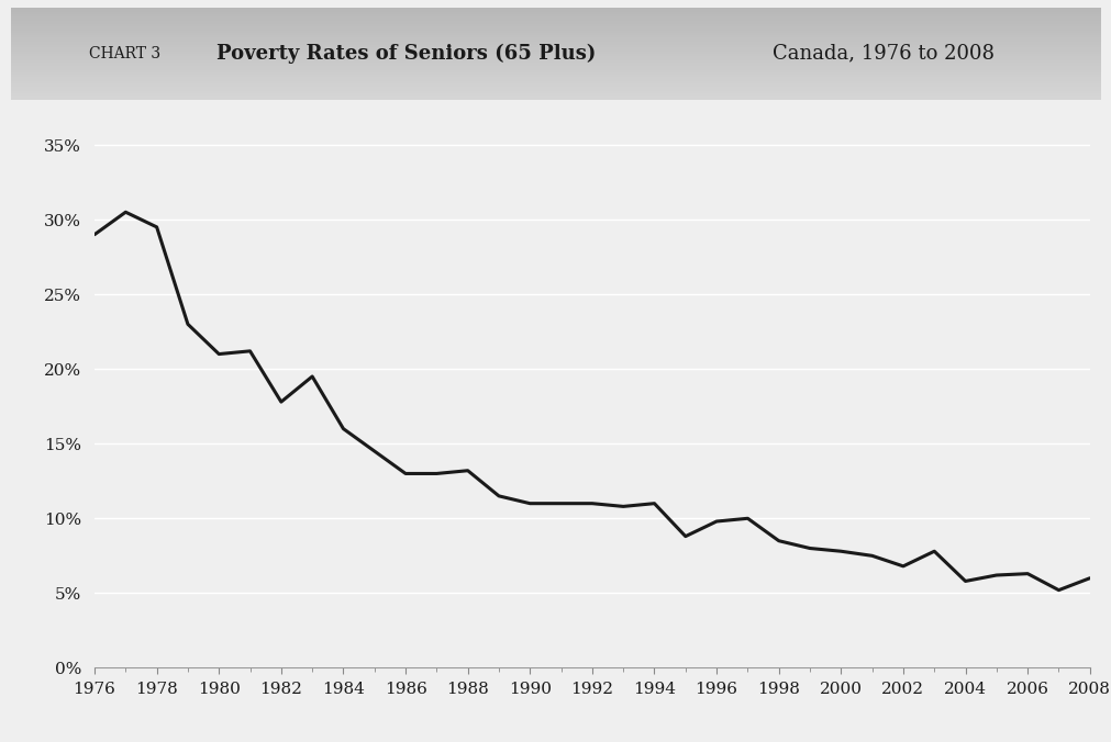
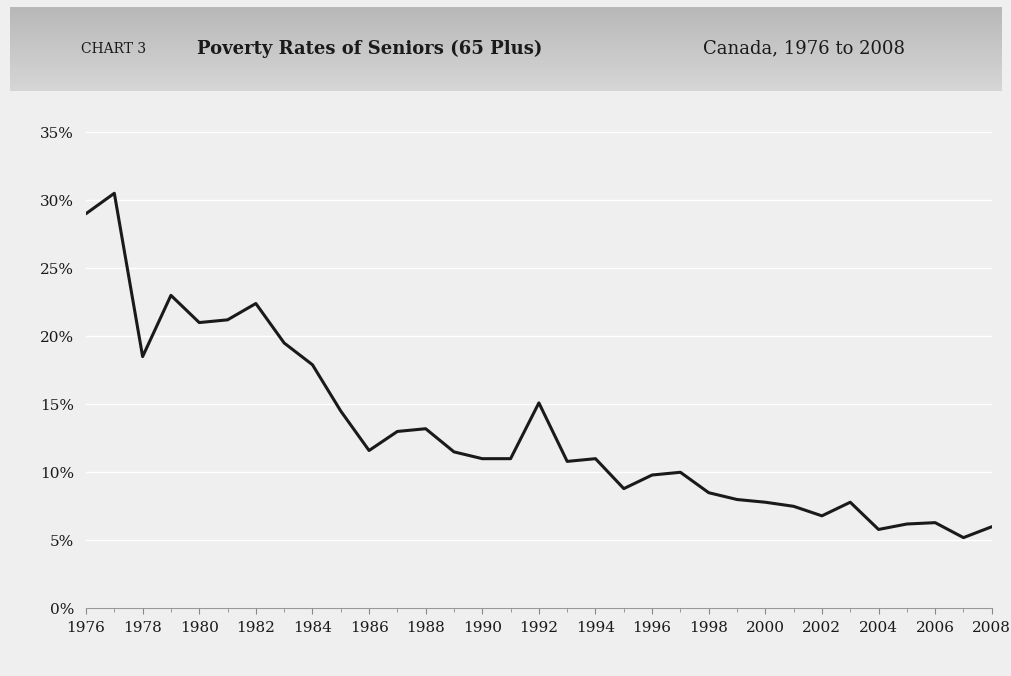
1978: 29.5% -> 18.5%
1982: 17.8% -> 22.4%
1984: 16.0% -> 17.9%
1986: 13.0% -> 11.6%
1992: 11.0% -> 15.1%
